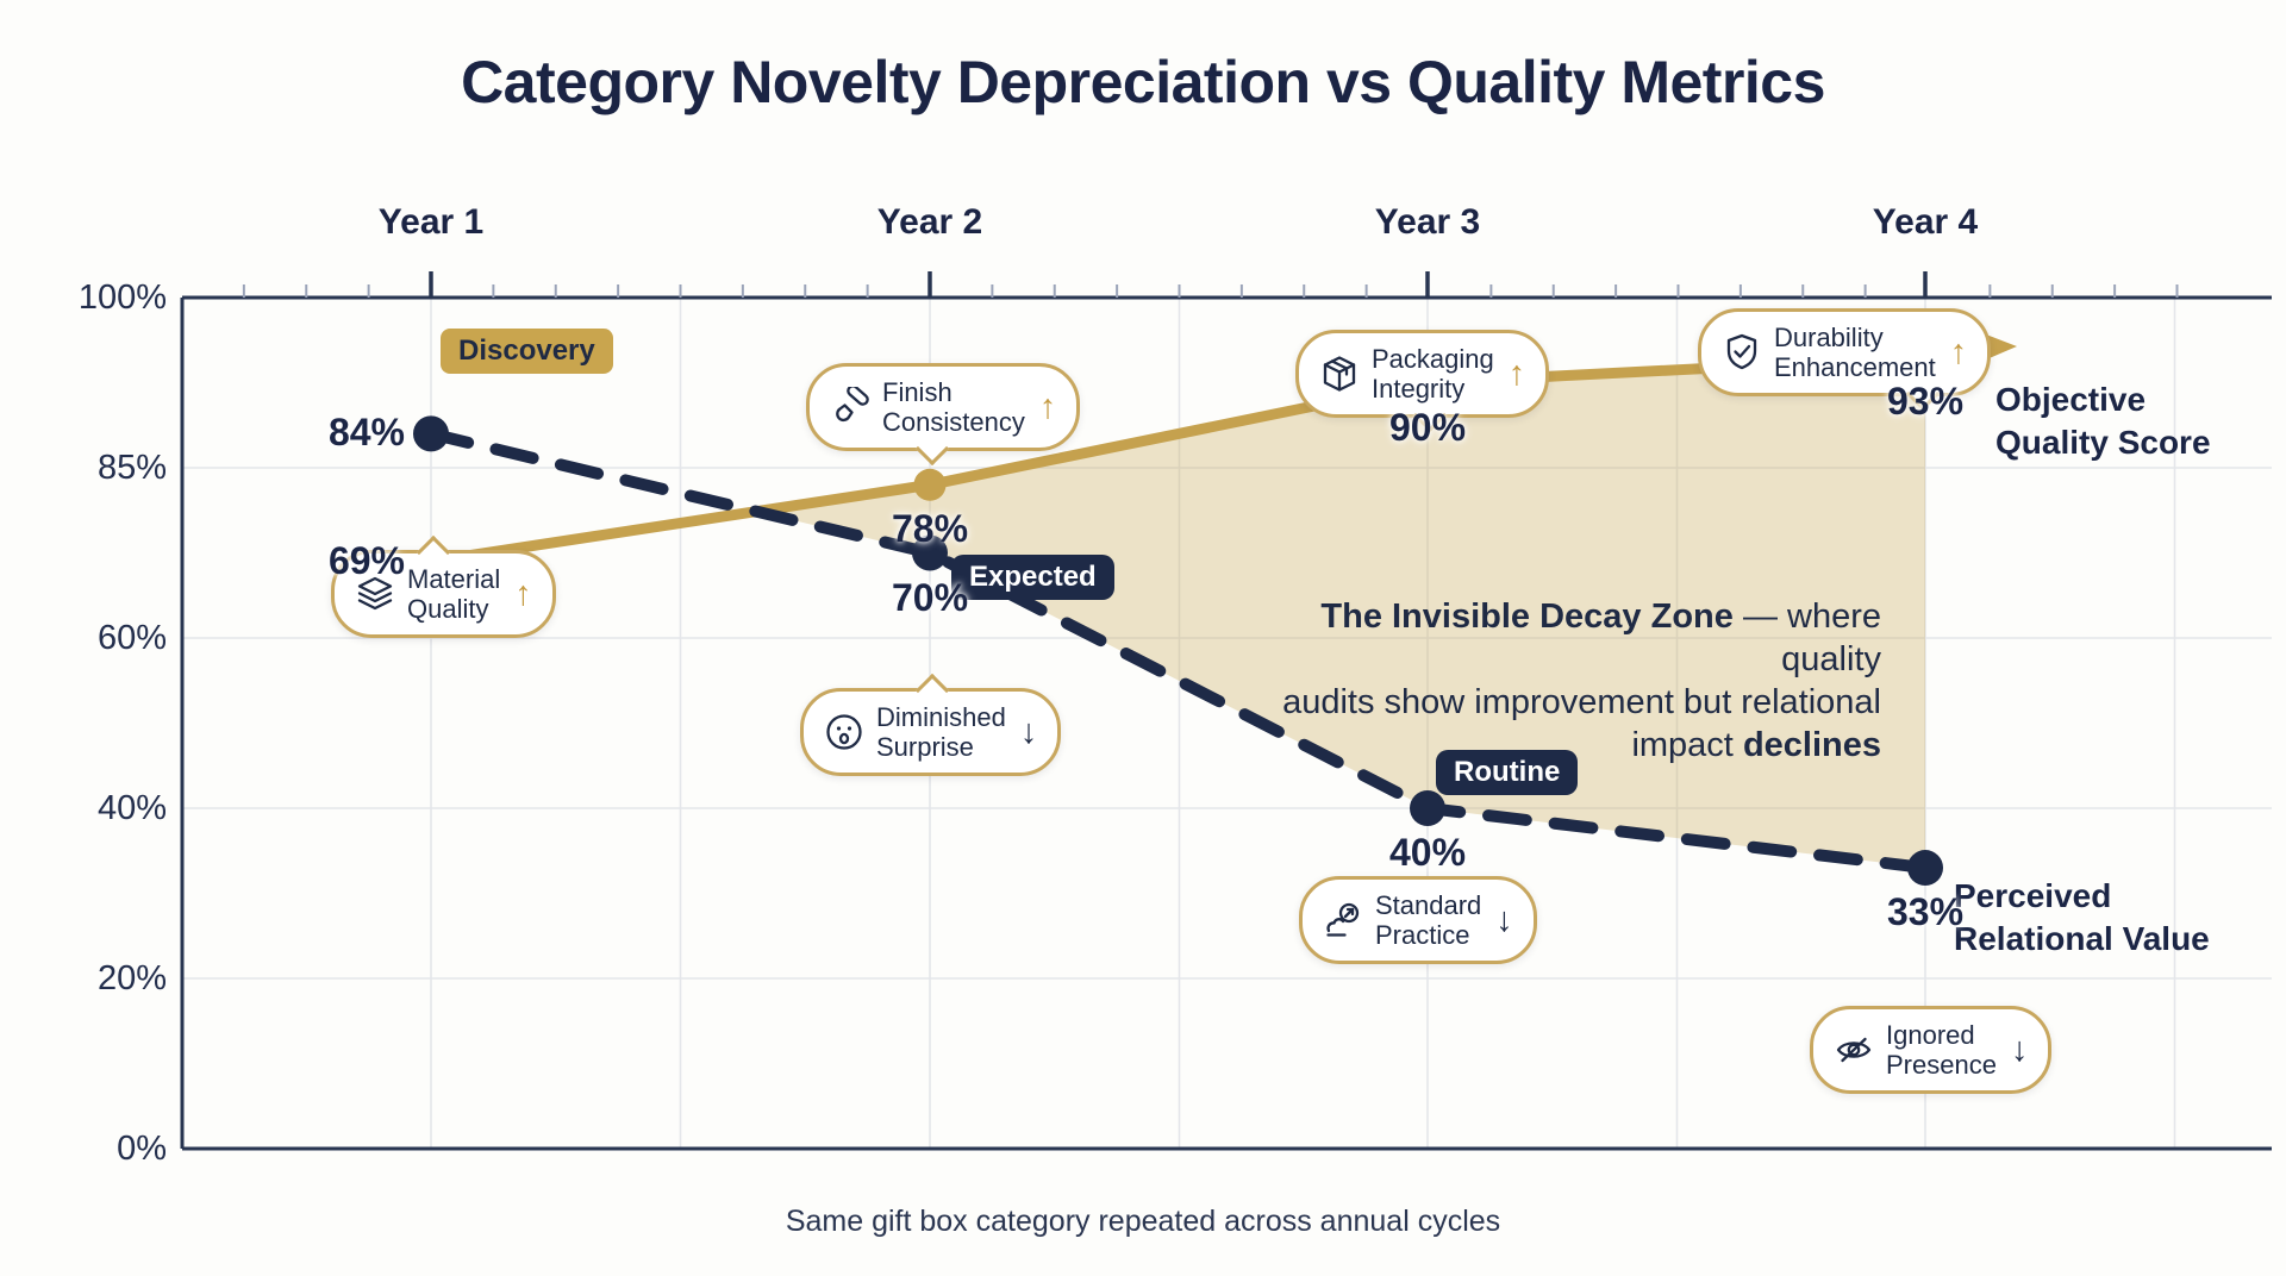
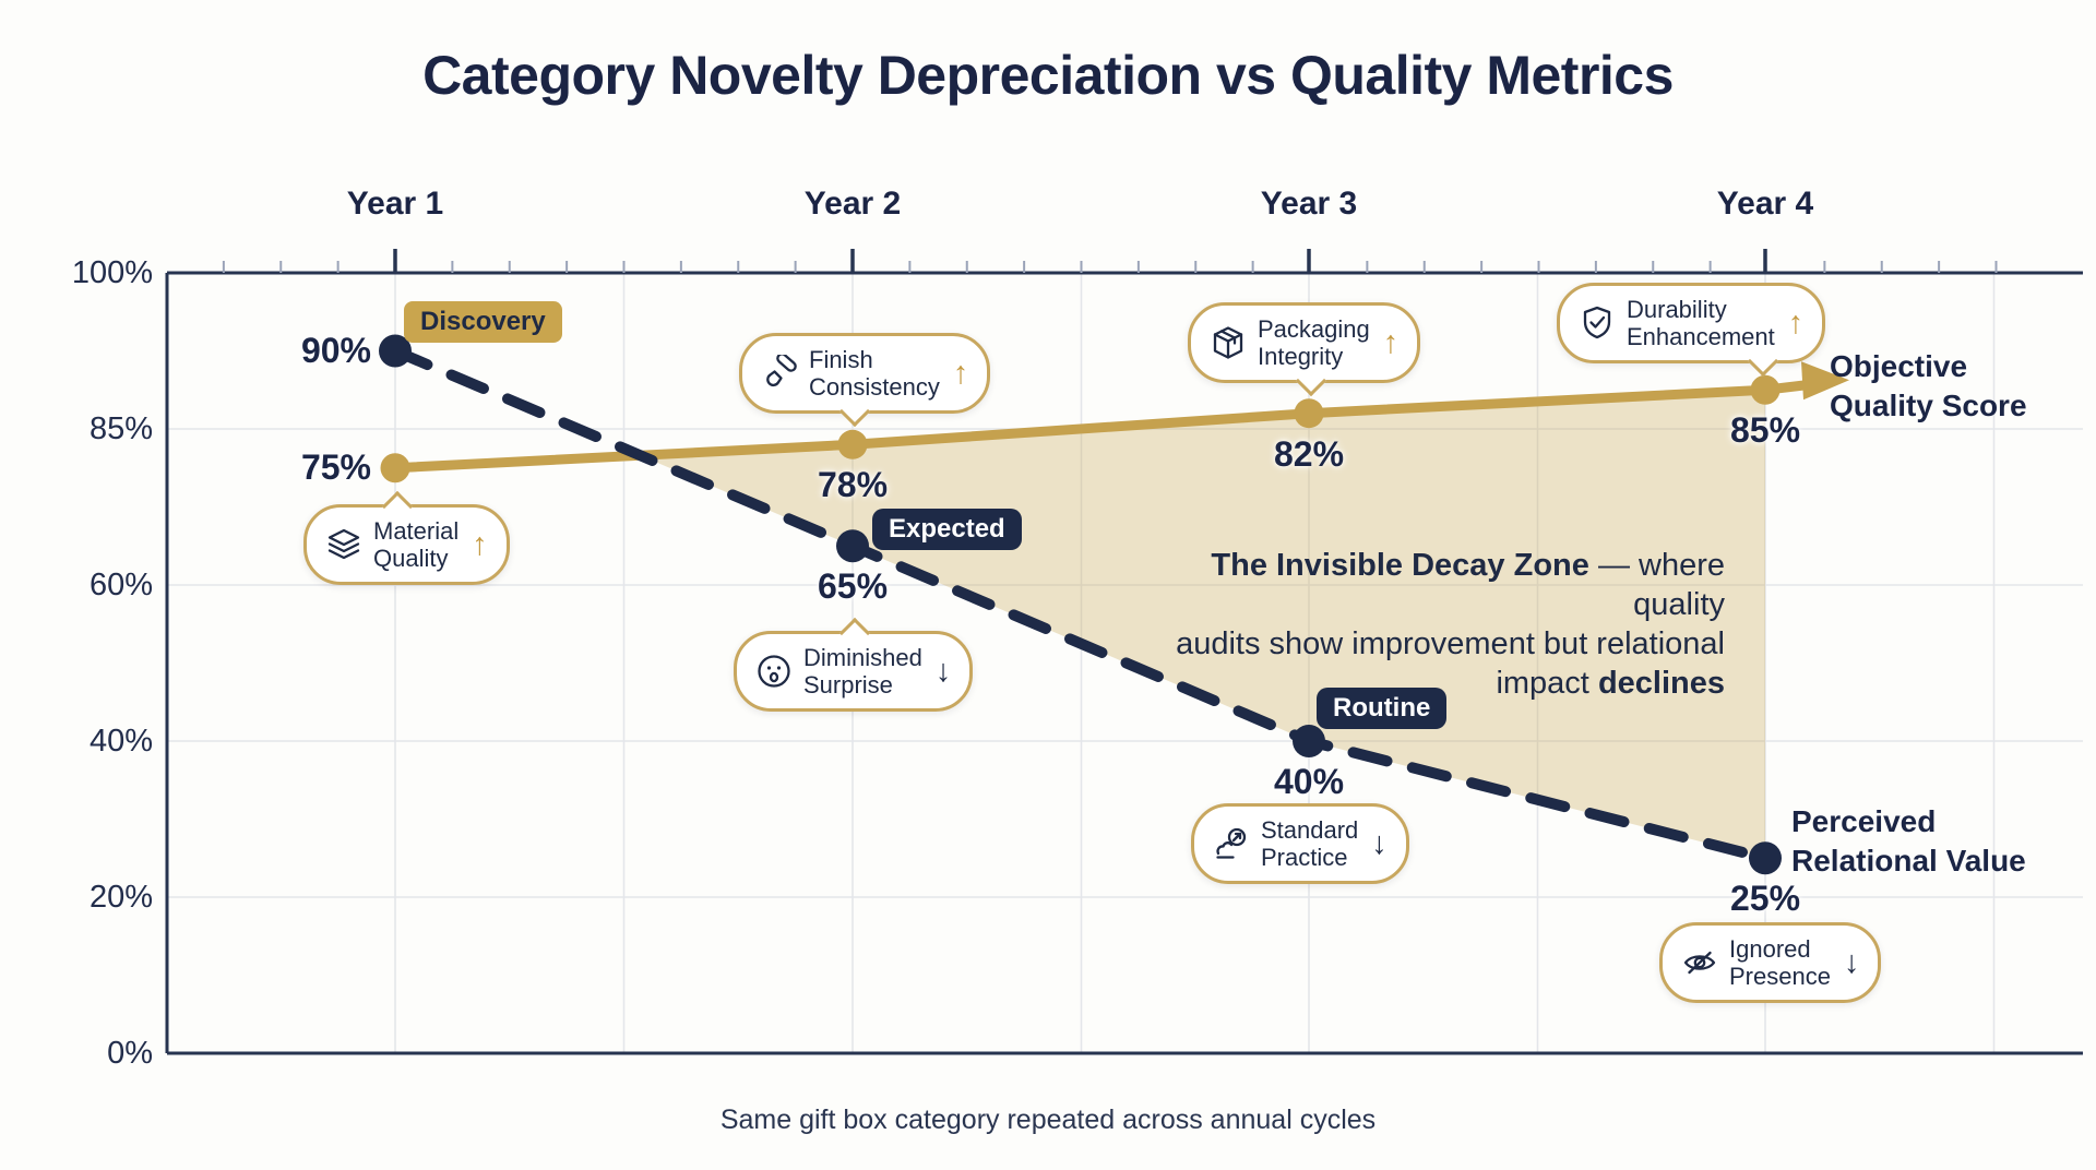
Objective Quality Score/Year 1: 69% -> 75%
Perceived Relational Value/Year 1: 84% -> 90%
Perceived Relational Value/Year 2: 70% -> 65%
Objective Quality Score/Year 3: 90% -> 82%
Objective Quality Score/Year 4: 93% -> 85%
Perceived Relational Value/Year 4: 33% -> 25%
